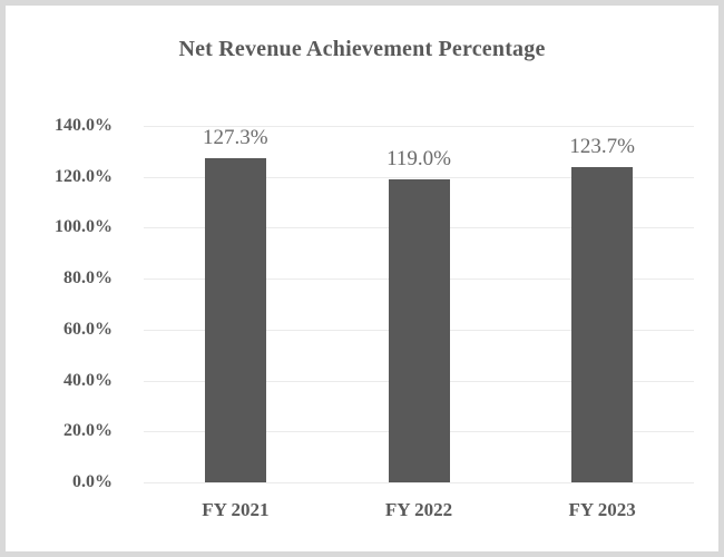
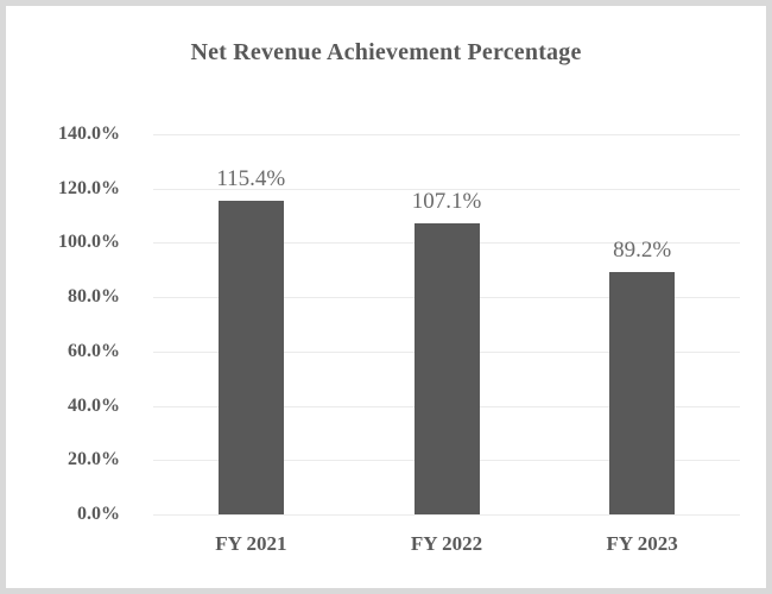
FY 2021: 127.3% -> 115.4%
FY 2022: 119.0% -> 107.1%
FY 2023: 123.7% -> 89.2%
